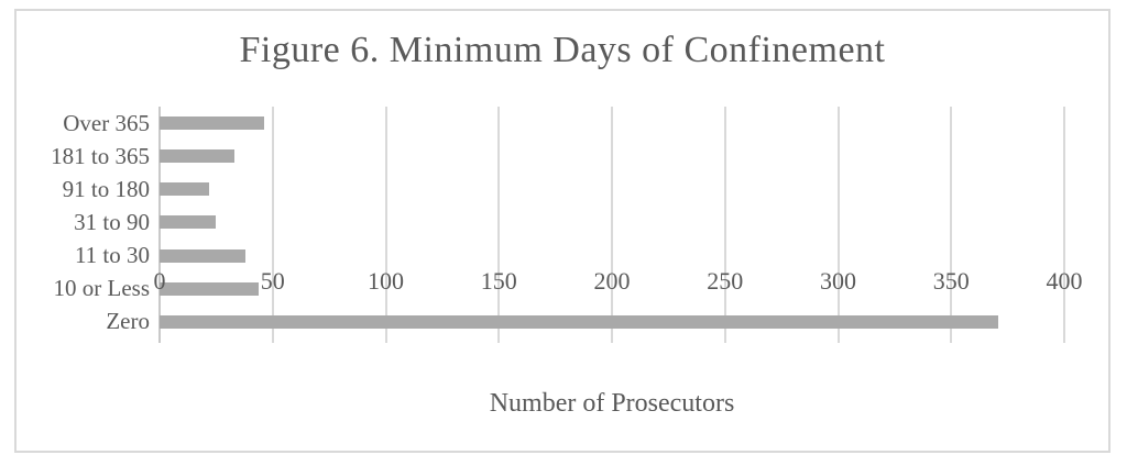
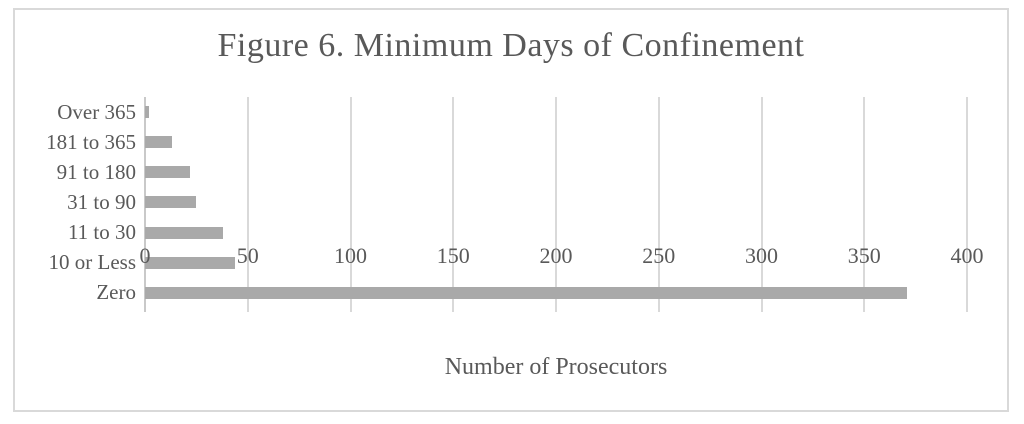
Over 365: 46 -> 2
181 to 365: 33 -> 13
